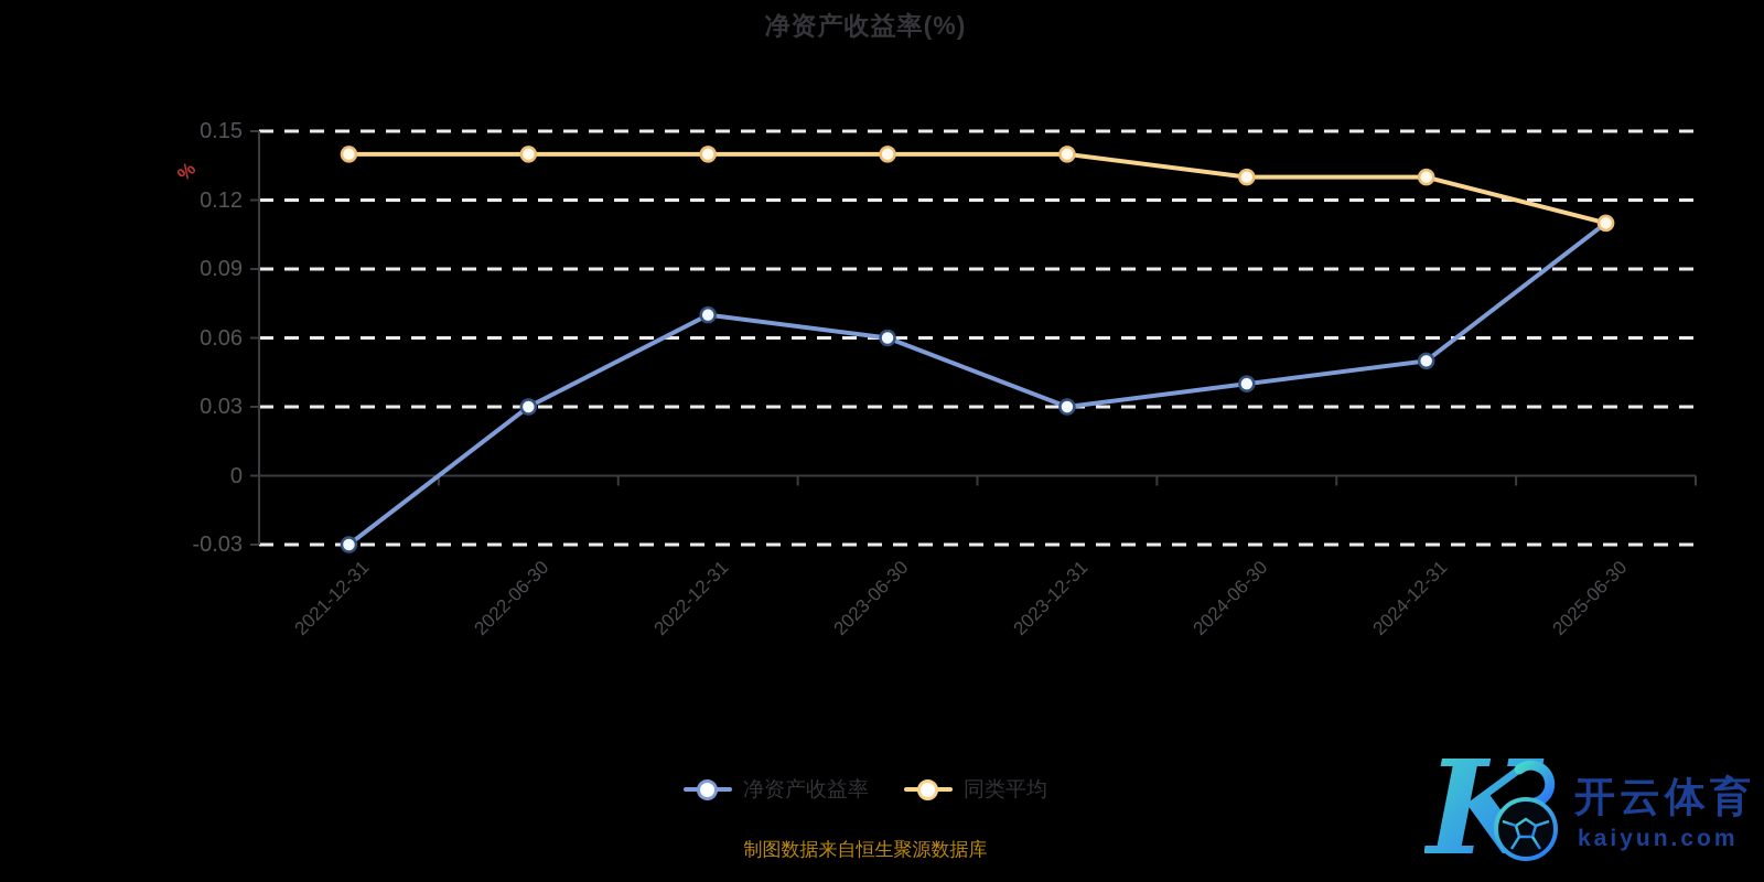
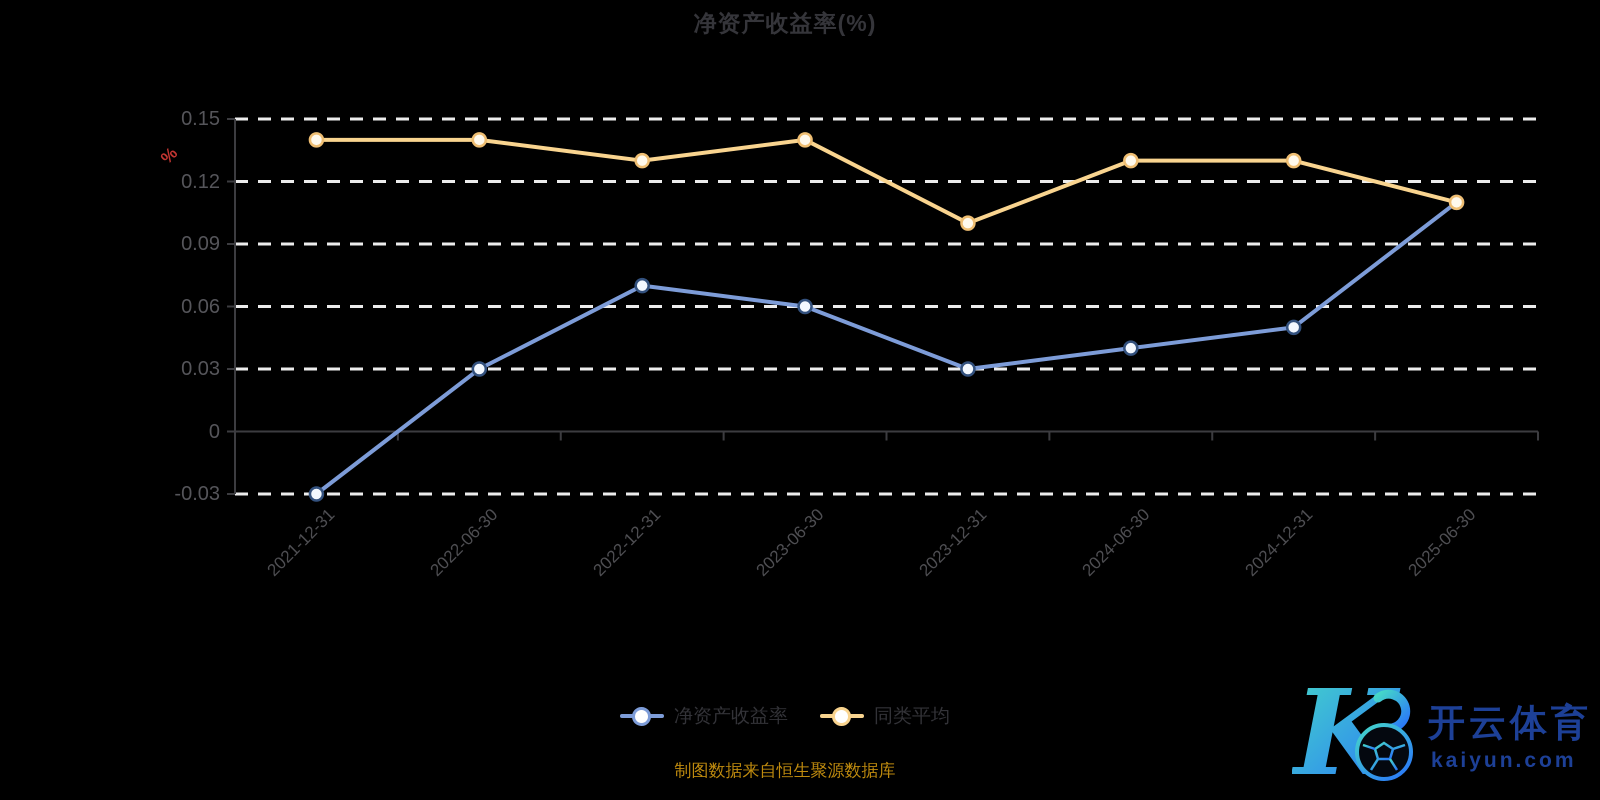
同类平均/2022-12-31: 0.14 -> 0.13
同类平均/2023-12-31: 0.14 -> 0.10
